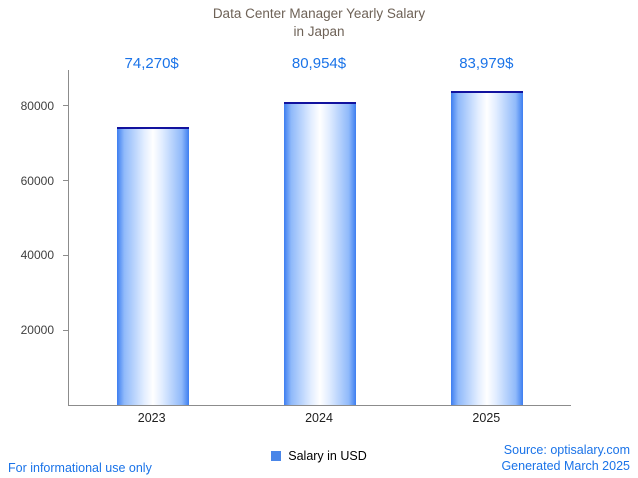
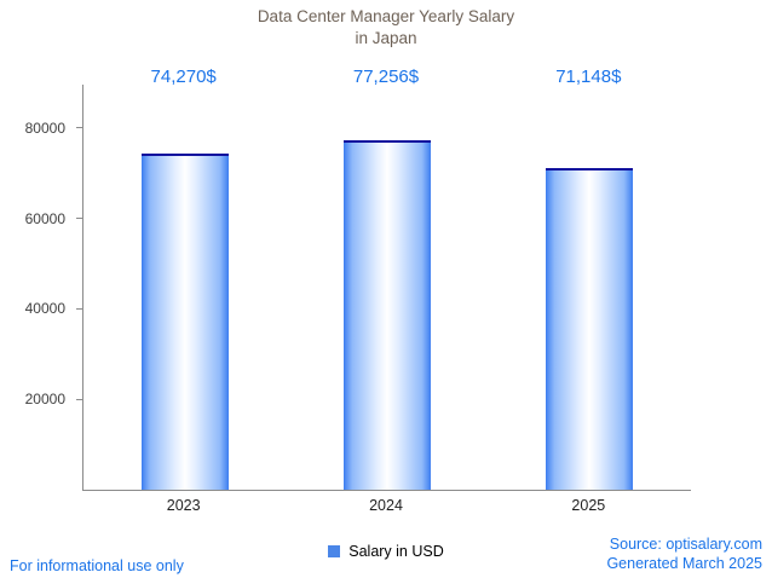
2024: 80,954 -> 77,256
2025: 83,979 -> 71,148
